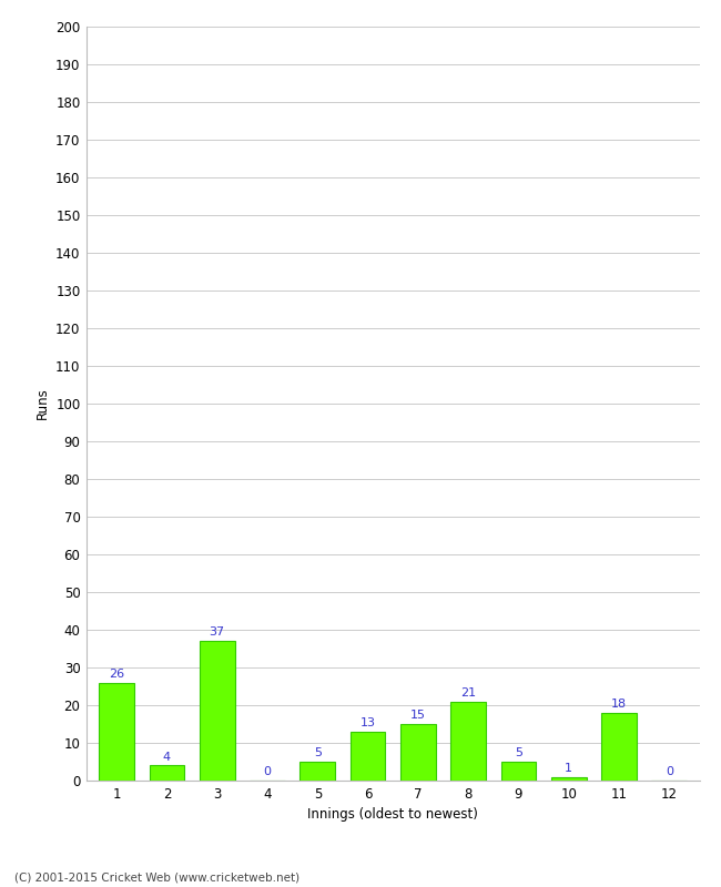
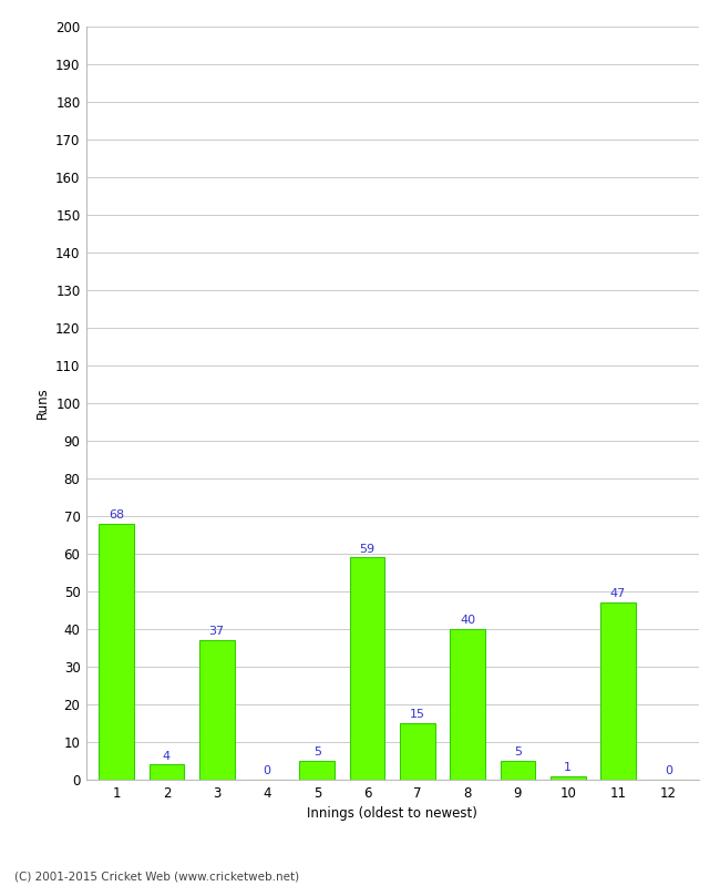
1: 26 -> 68
6: 13 -> 59
8: 21 -> 40
11: 18 -> 47
